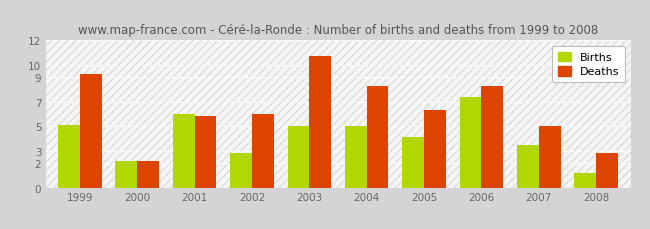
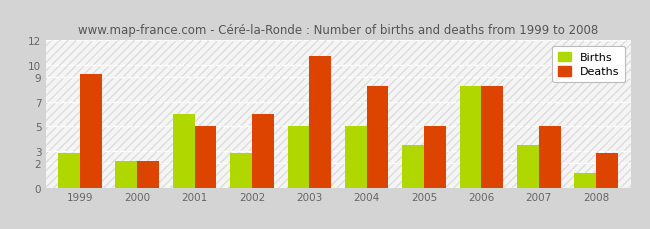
Births/1999: 5.1 -> 2.8
Deaths/2001: 5.8 -> 5.0
Births/2005: 4.1 -> 3.5
Deaths/2005: 6.3 -> 5.0
Births/2006: 7.4 -> 8.3
